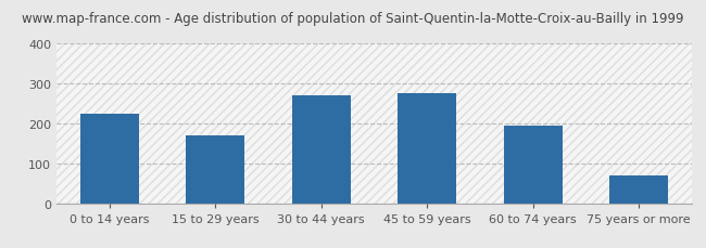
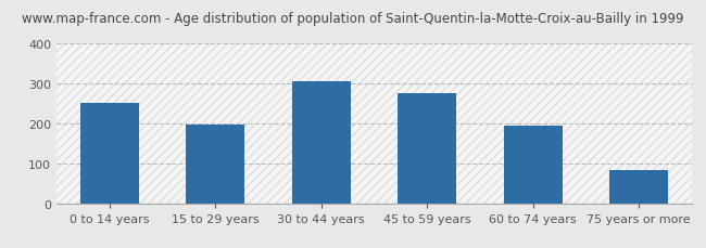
0 to 14 years: 225 -> 252
15 to 29 years: 170 -> 197
30 to 44 years: 270 -> 307
75 years or more: 70 -> 84
